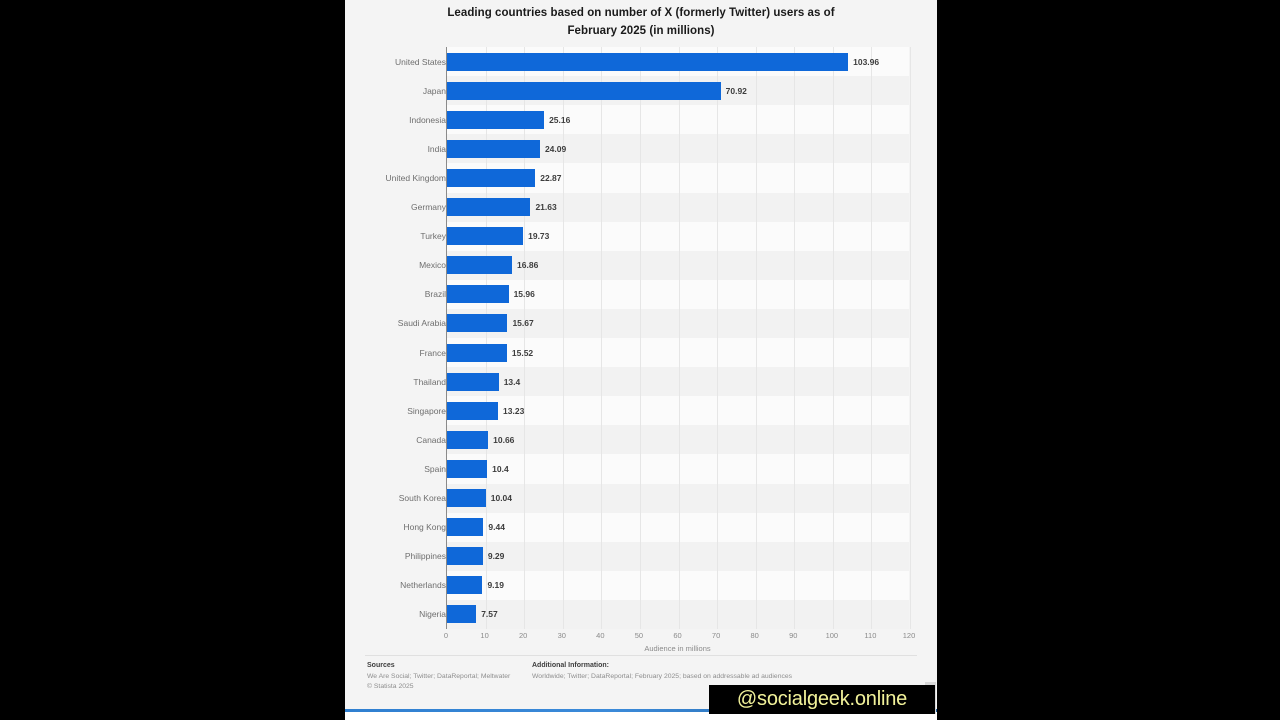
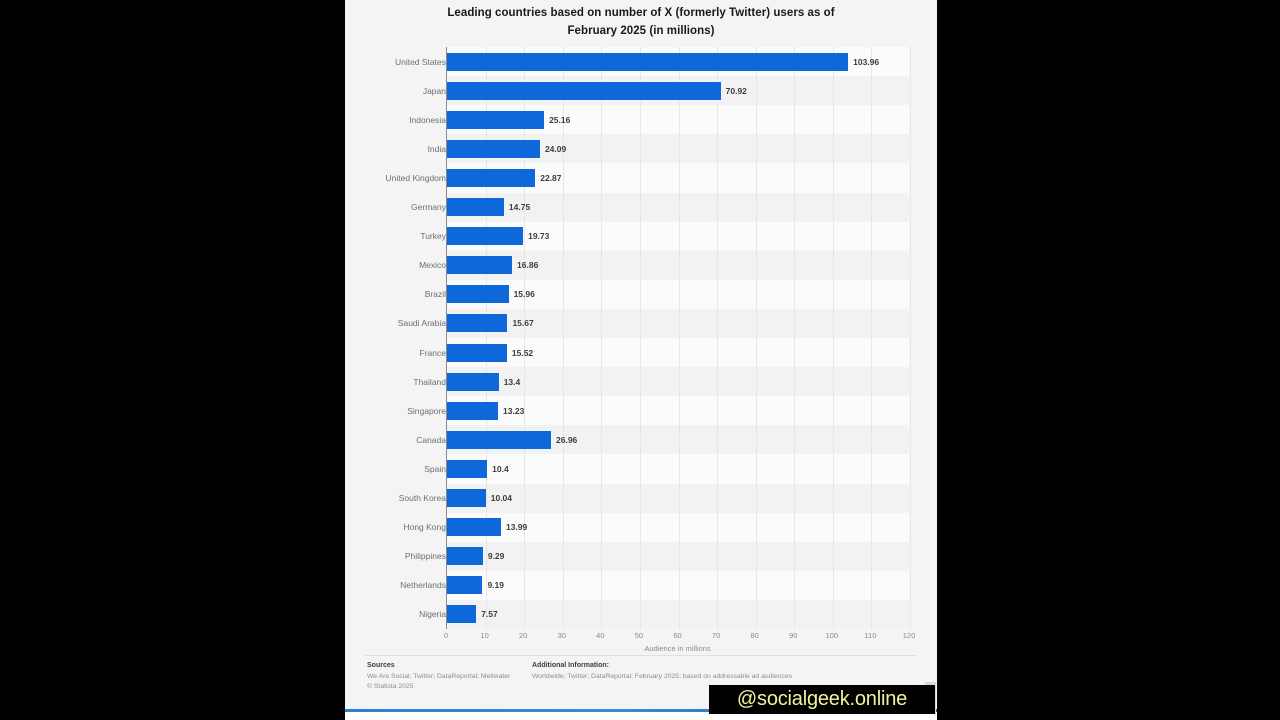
Germany: 21.63 -> 14.75
Canada: 10.66 -> 26.96
Hong Kong: 9.44 -> 13.99
